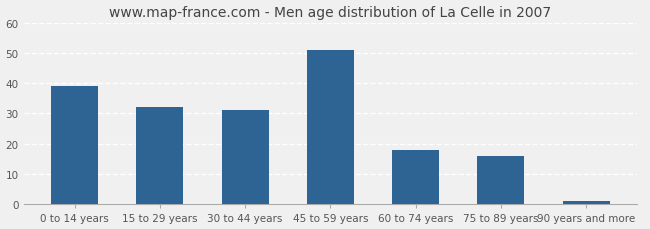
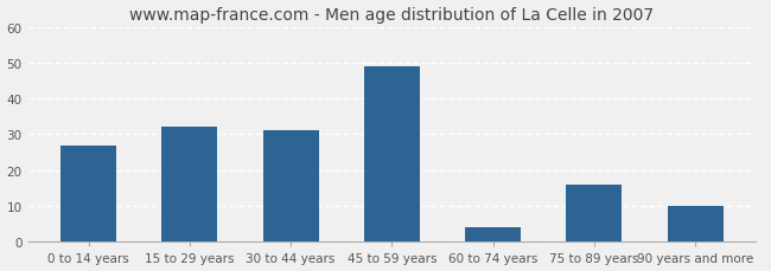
0 to 14 years: 39 -> 27
45 to 59 years: 51 -> 49
60 to 74 years: 18 -> 4
90 years and more: 1 -> 10
